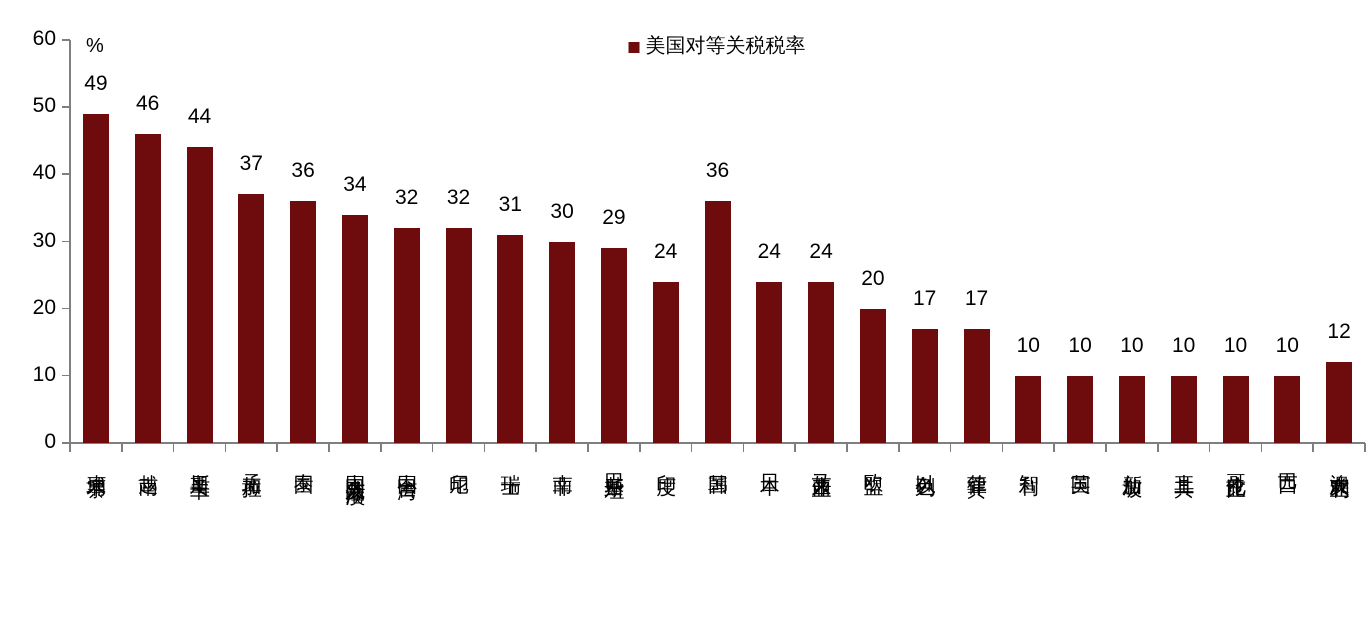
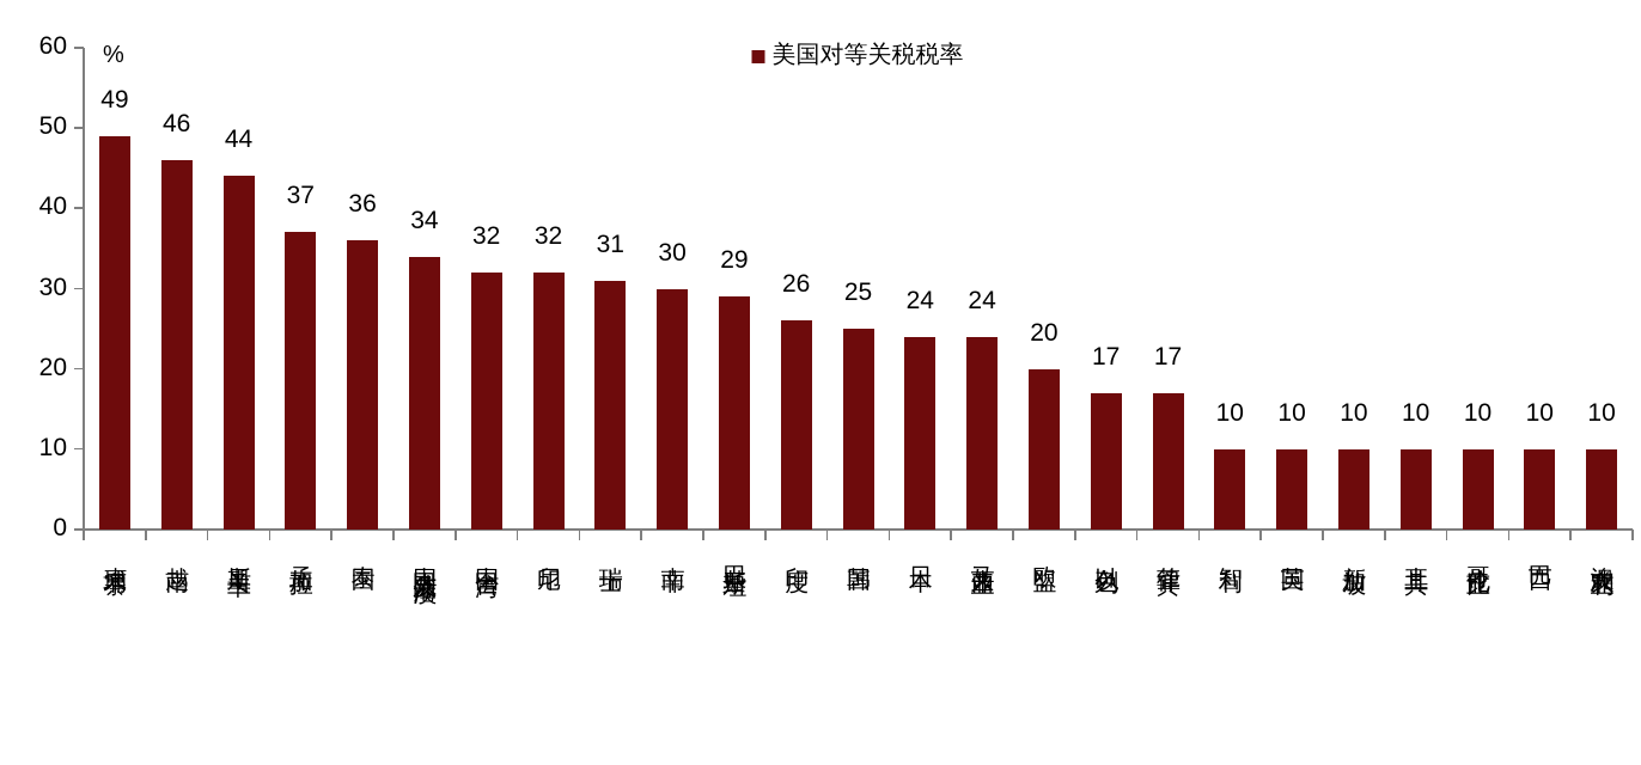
印度: 24 -> 26
韩国: 36 -> 25
澳大利亚: 12 -> 10
